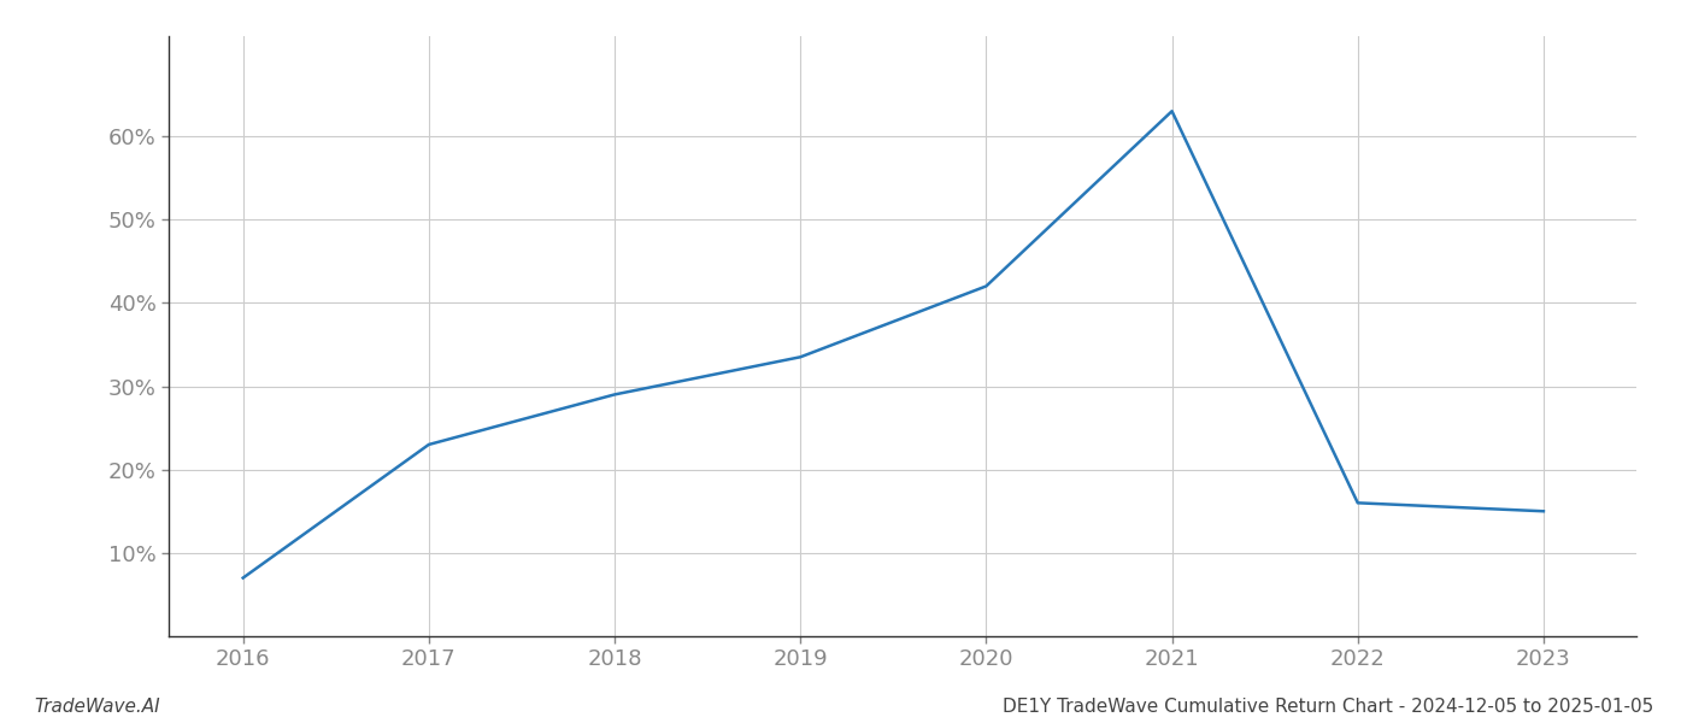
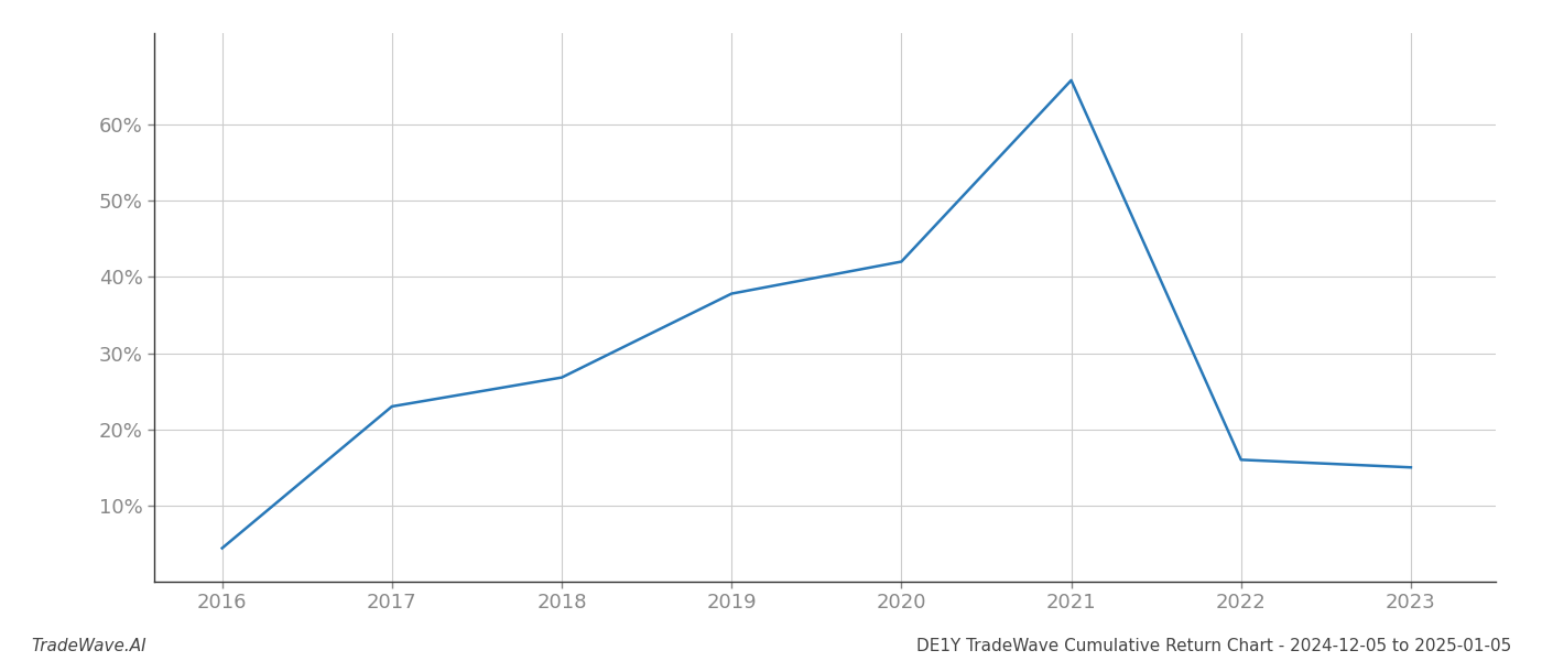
2016: 7.0% -> 4.4%
2018: 29.0% -> 26.8%
2019: 33.5% -> 37.8%
2021: 63.0% -> 65.8%
